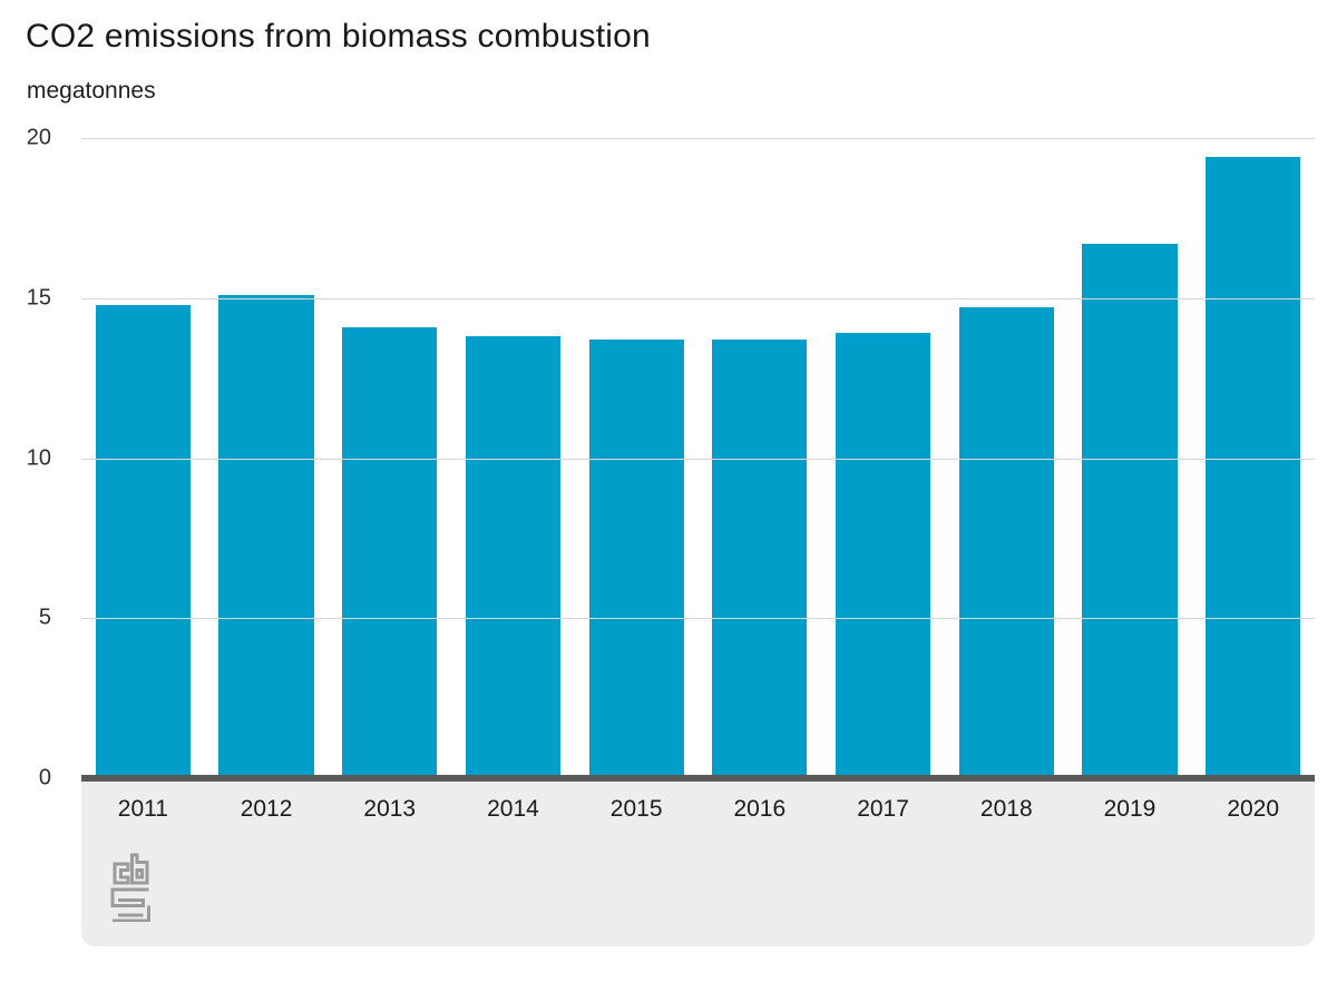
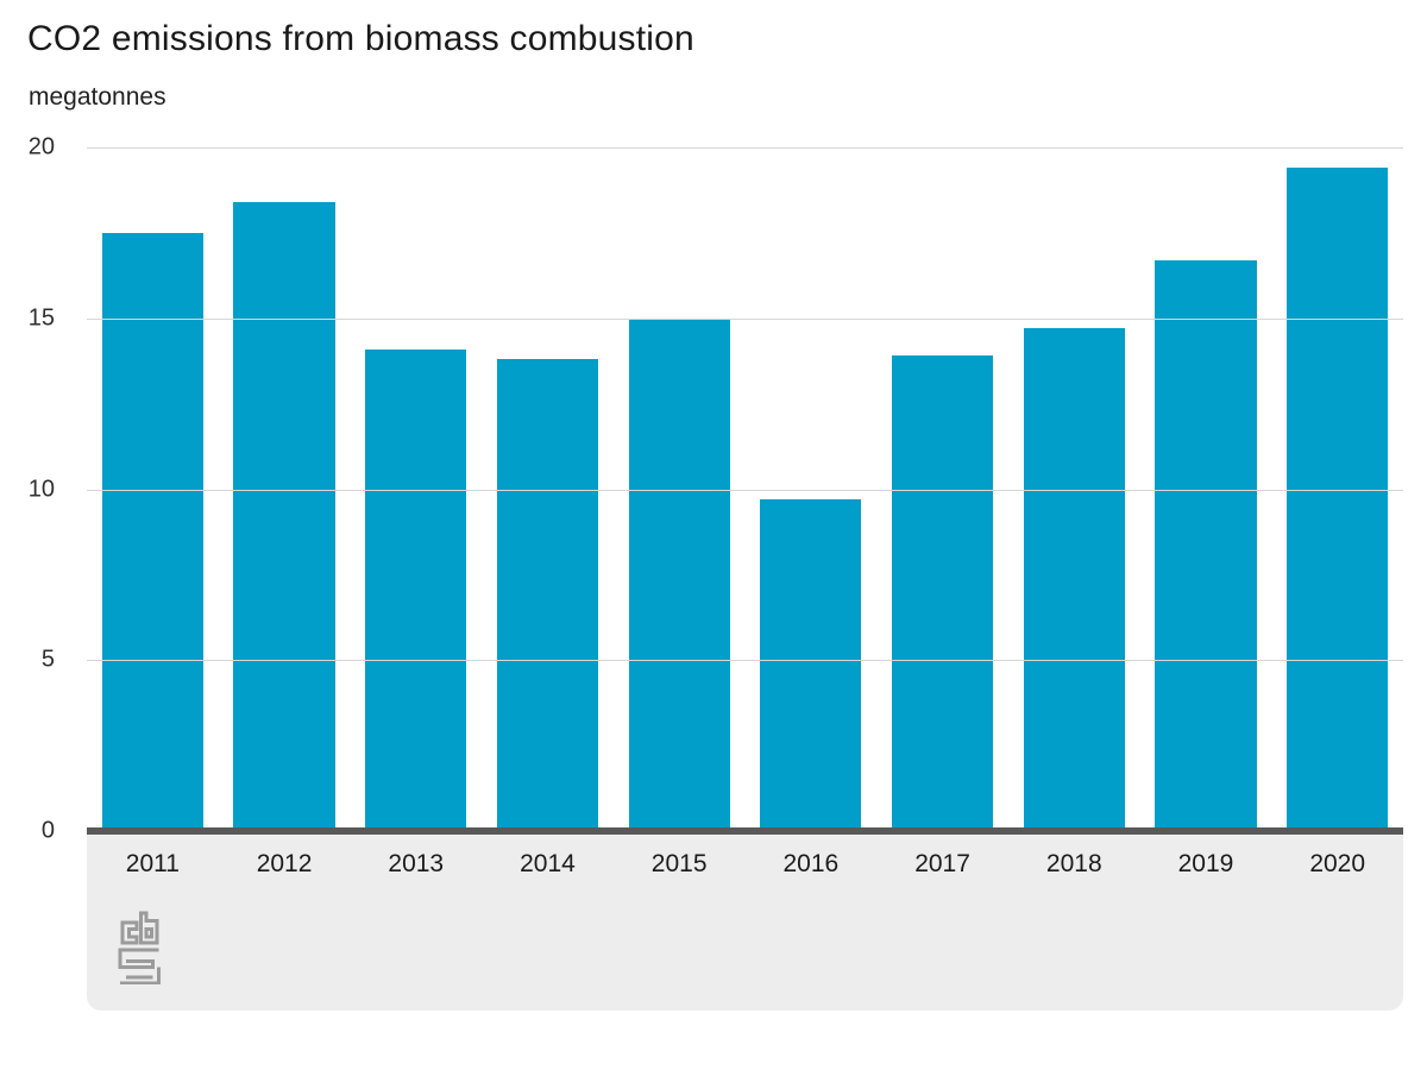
2011: 14.8 -> 17.5
2012: 15.1 -> 18.4
2015: 13.7 -> 15.0
2016: 13.7 -> 9.7
